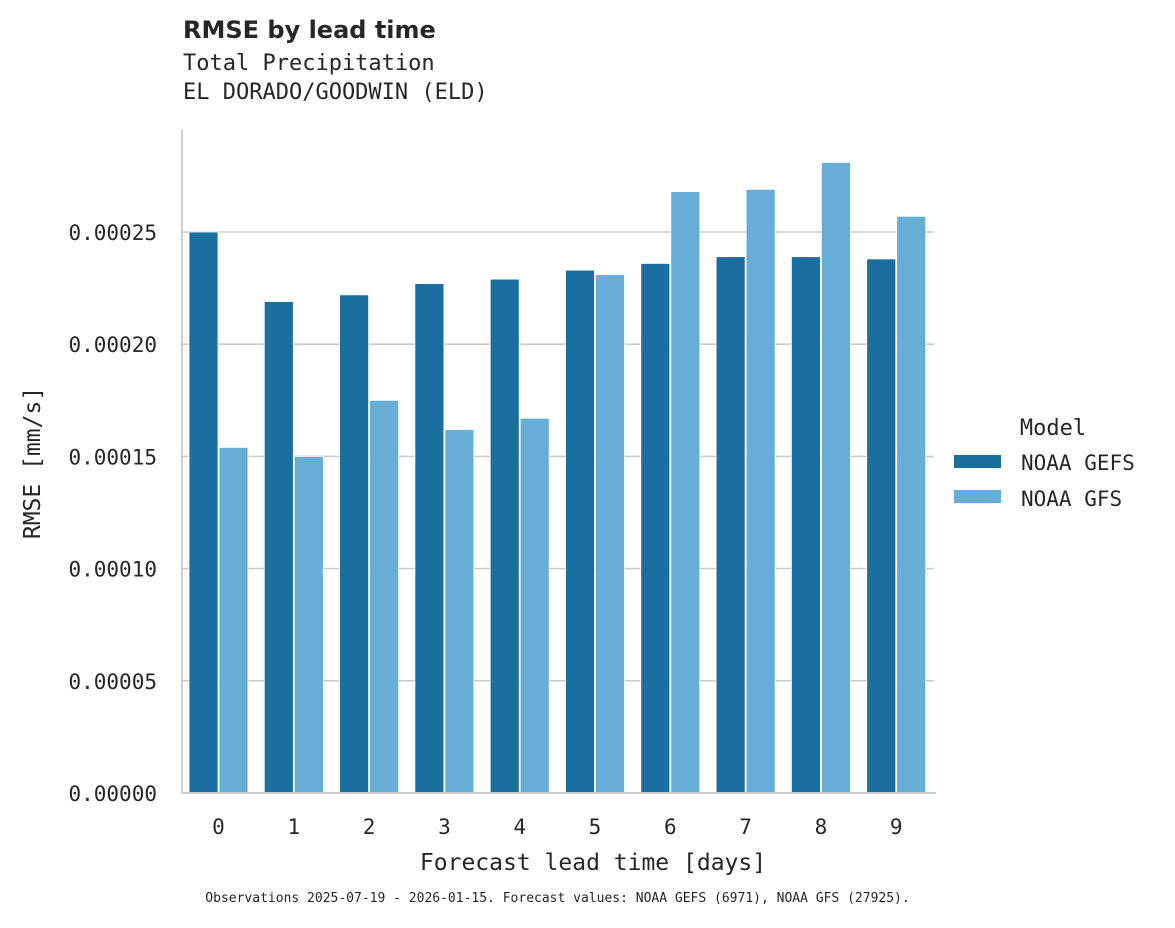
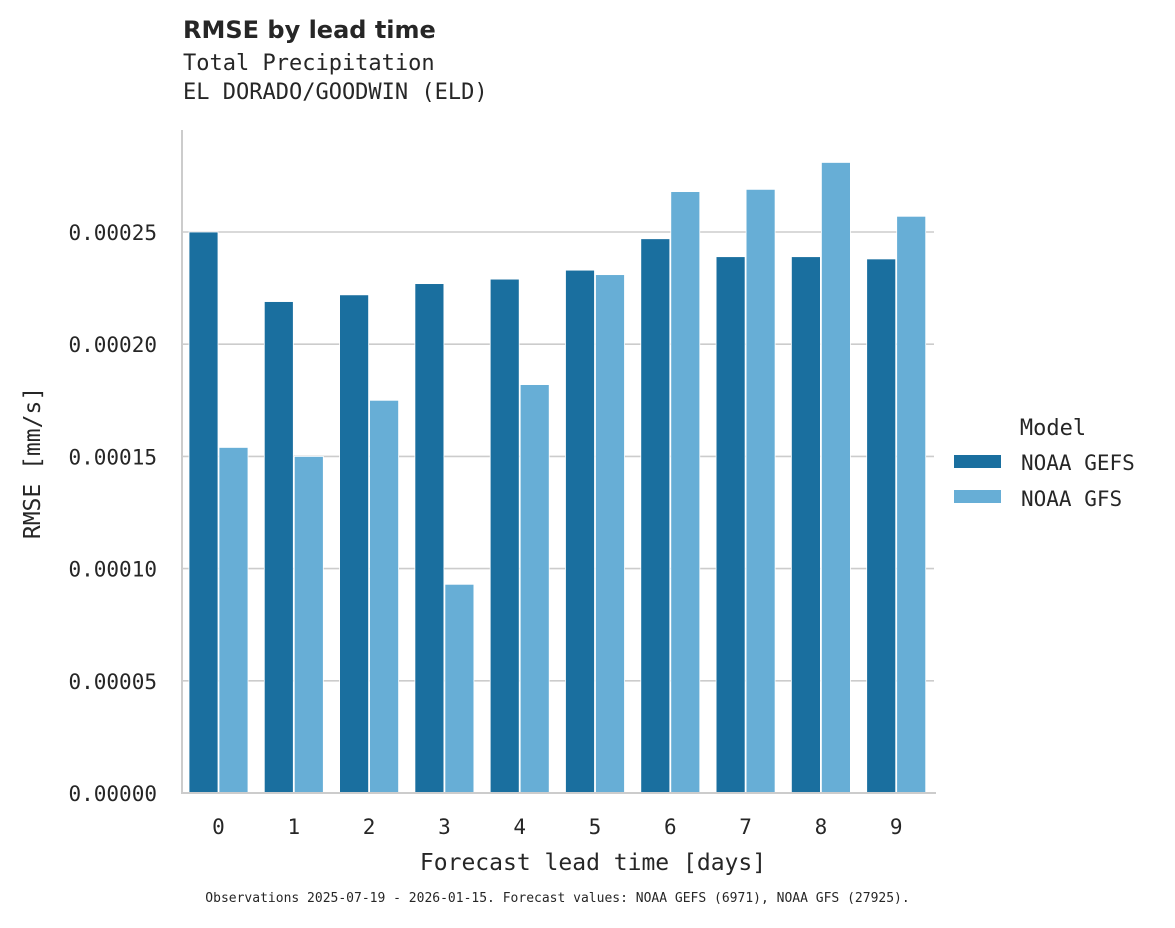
NOAA GFS/3: 0.000162 -> 0.000093
NOAA GFS/4: 0.000167 -> 0.000182
NOAA GEFS/6: 0.000236 -> 0.000247
